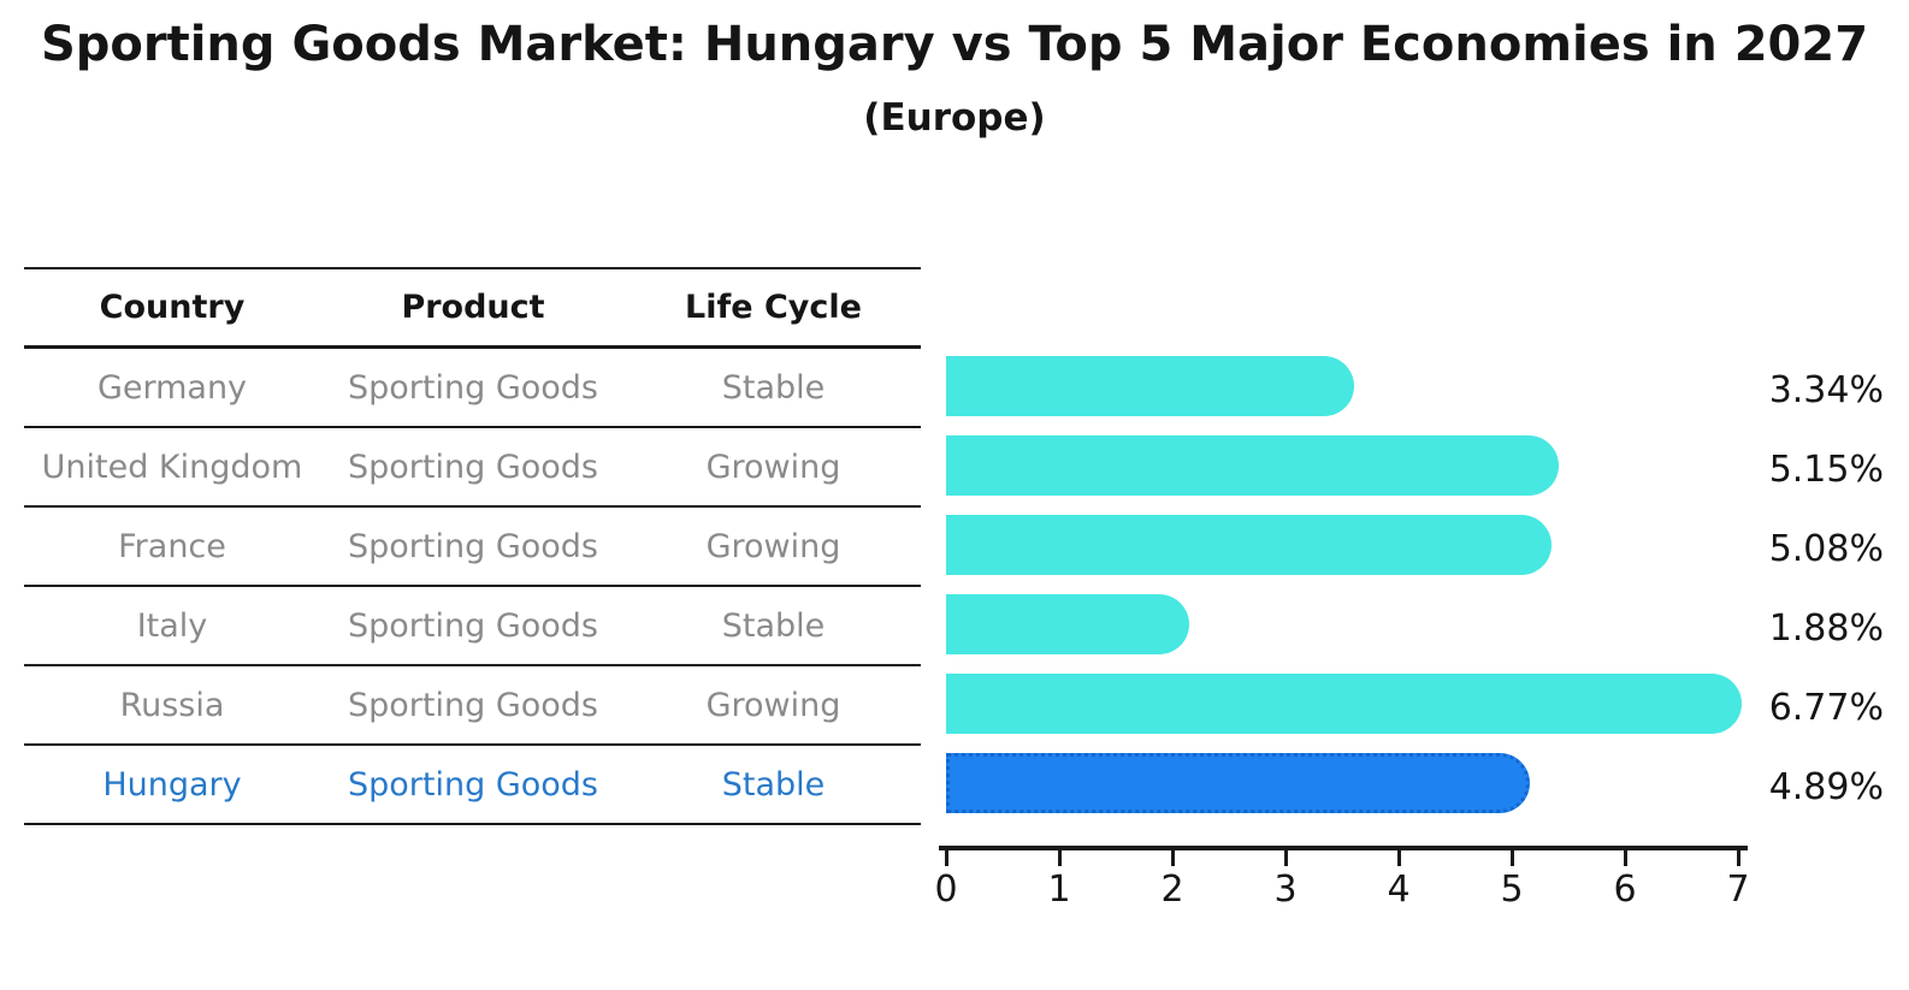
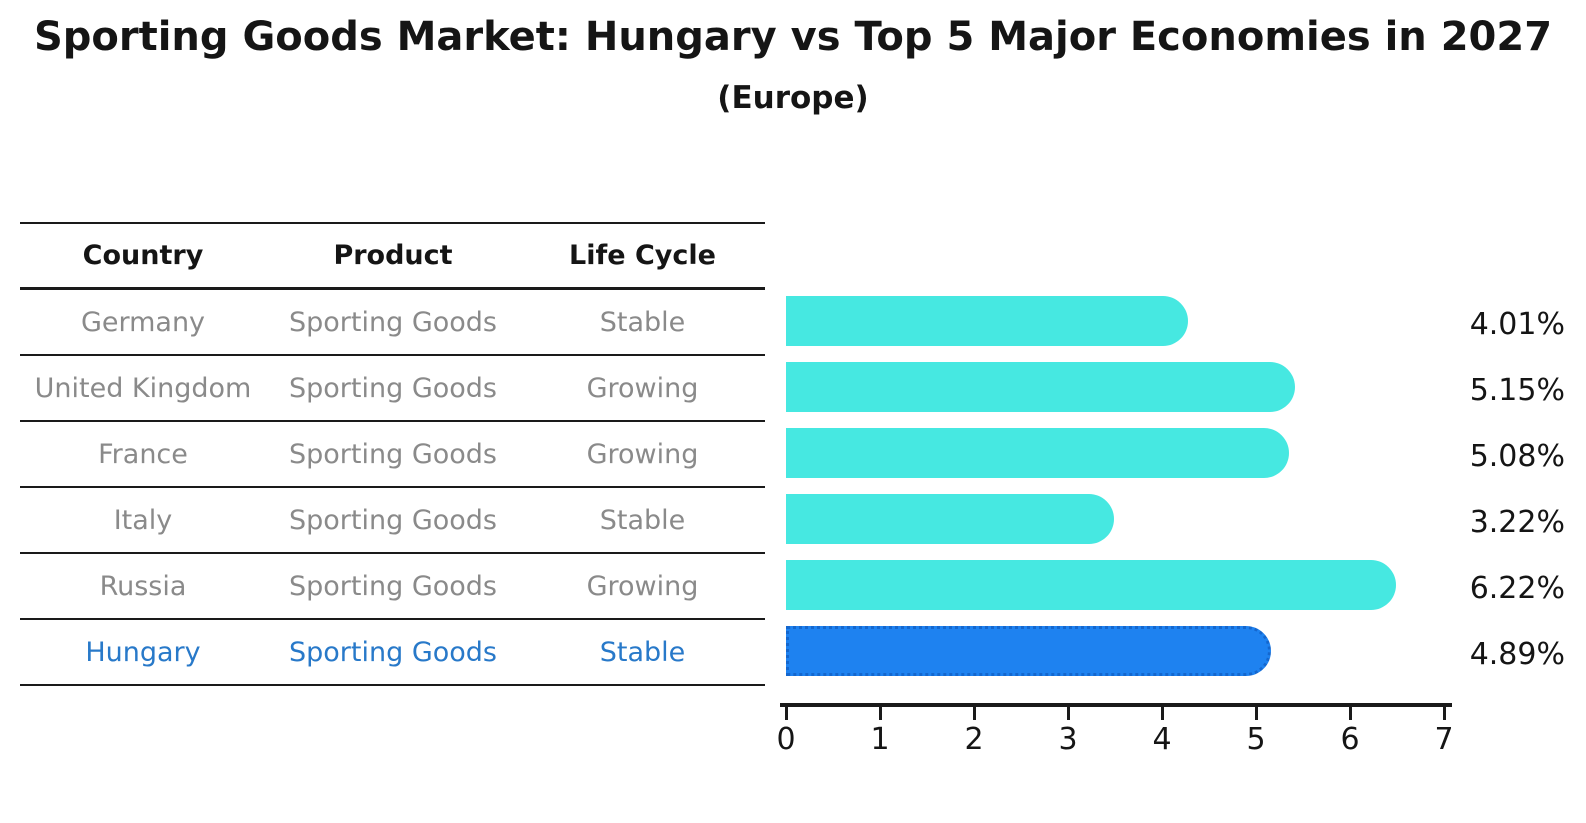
Germany: 3.34% -> 4.01%
Italy: 1.88% -> 3.22%
Russia: 6.77% -> 6.22%
